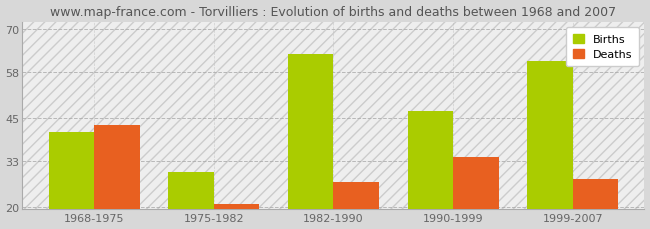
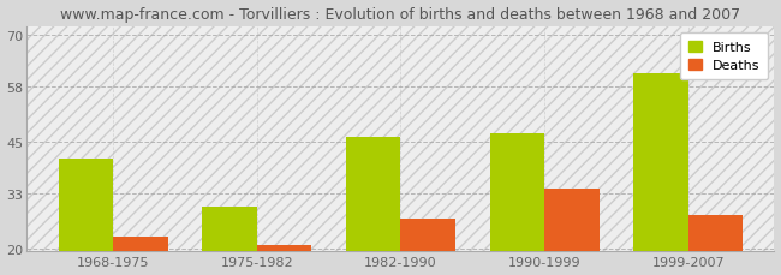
Deaths/1968-1975: 43 -> 23
Births/1982-1990: 63 -> 46
